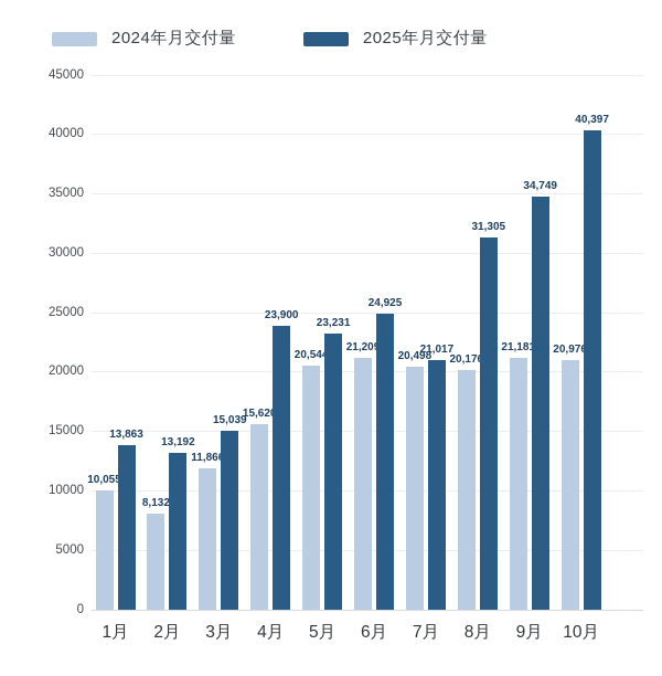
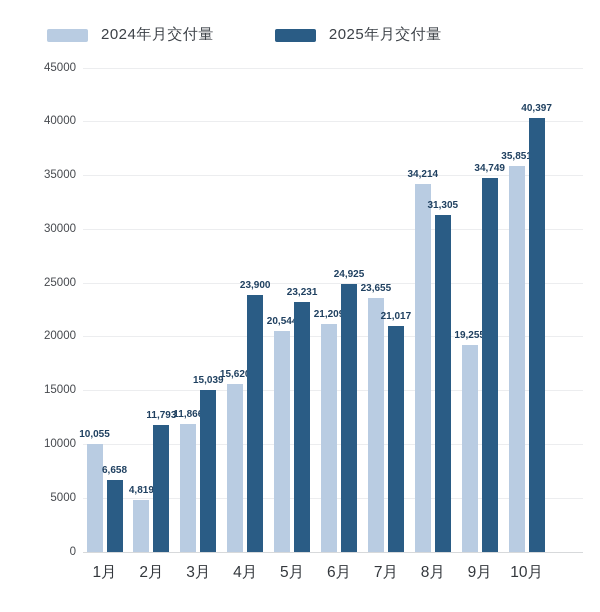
2025年月交付量/1月: 13,863 -> 6,658
2024年月交付量/2月: 8,132 -> 4,819
2025年月交付量/2月: 13,192 -> 11,793
2024年月交付量/7月: 20,498 -> 23,655
2024年月交付量/8月: 20,176 -> 34,214
2024年月交付量/9月: 21,181 -> 19,255
2024年月交付量/10月: 20,976 -> 35,851
